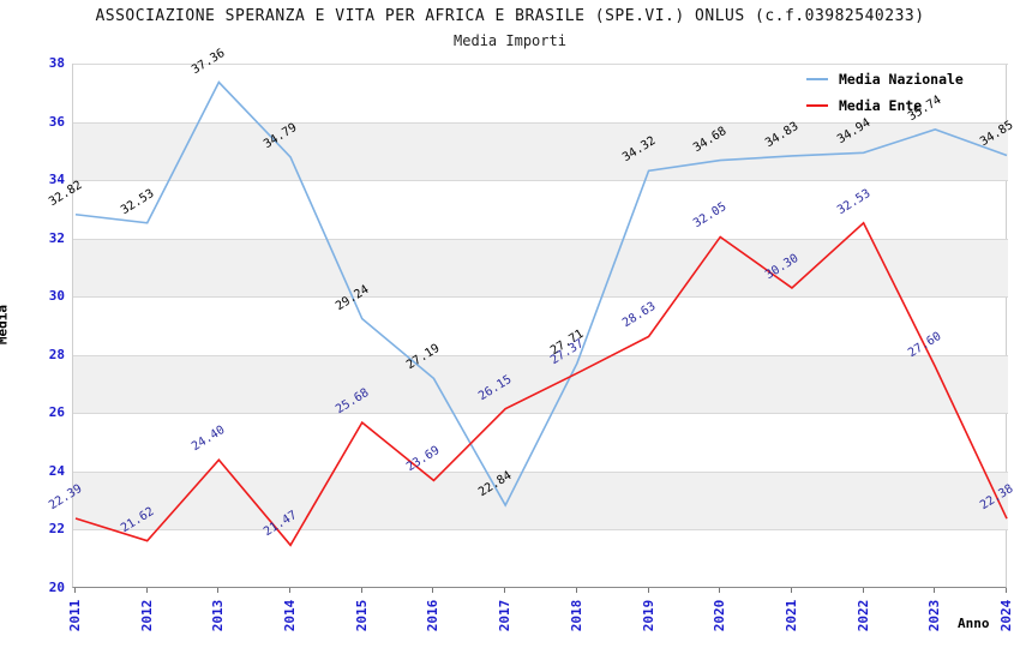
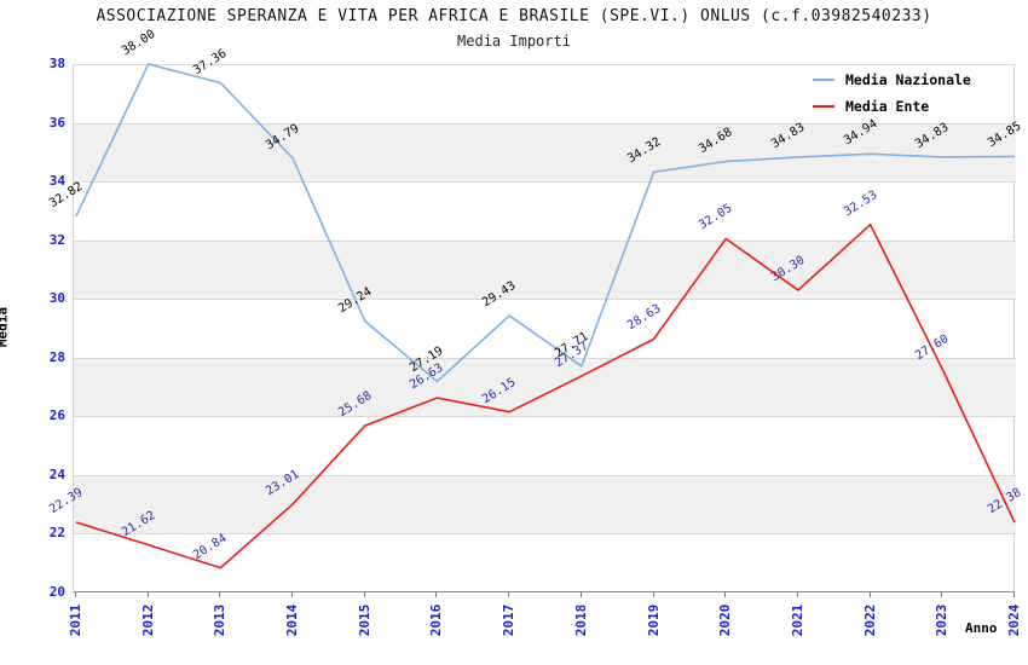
Media Nazionale/2012: 32.53 -> 38.00
Media Ente/2013: 24.40 -> 20.84
Media Ente/2014: 21.47 -> 23.01
Media Ente/2016: 23.69 -> 26.63
Media Nazionale/2017: 22.84 -> 29.43
Media Nazionale/2023: 35.74 -> 34.83
